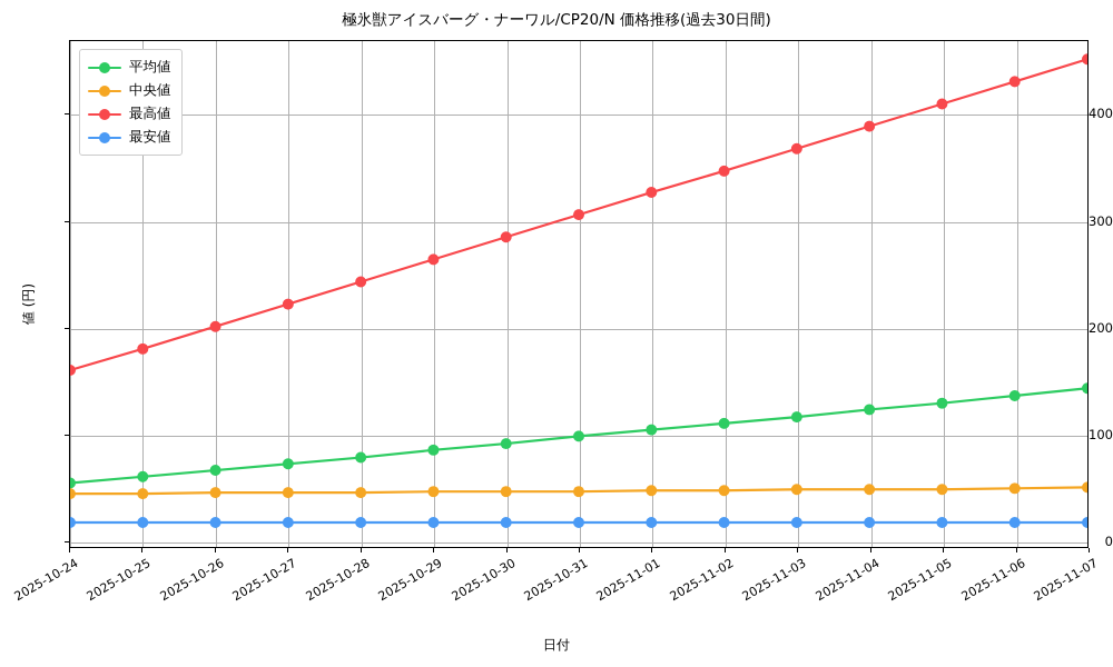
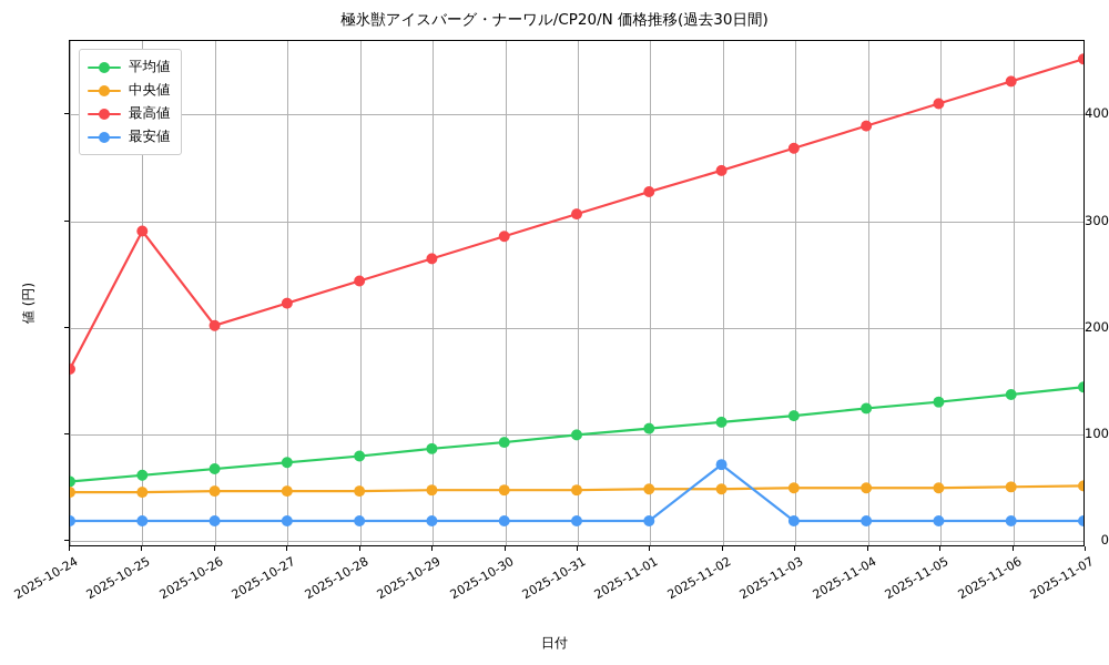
最高値/2025-10-25: 180 -> 290
最安値/2025-11-02: 20 -> 70
